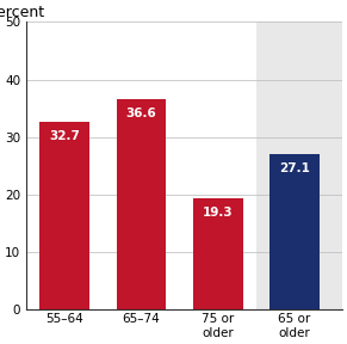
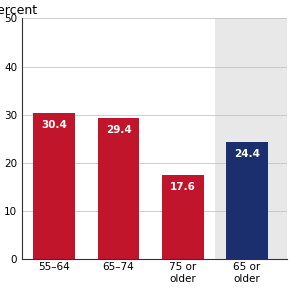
55–64: 32.7 -> 30.4
65–74: 36.6 -> 29.4
75 or older: 19.3 -> 17.6
65 or older: 27.1 -> 24.4
